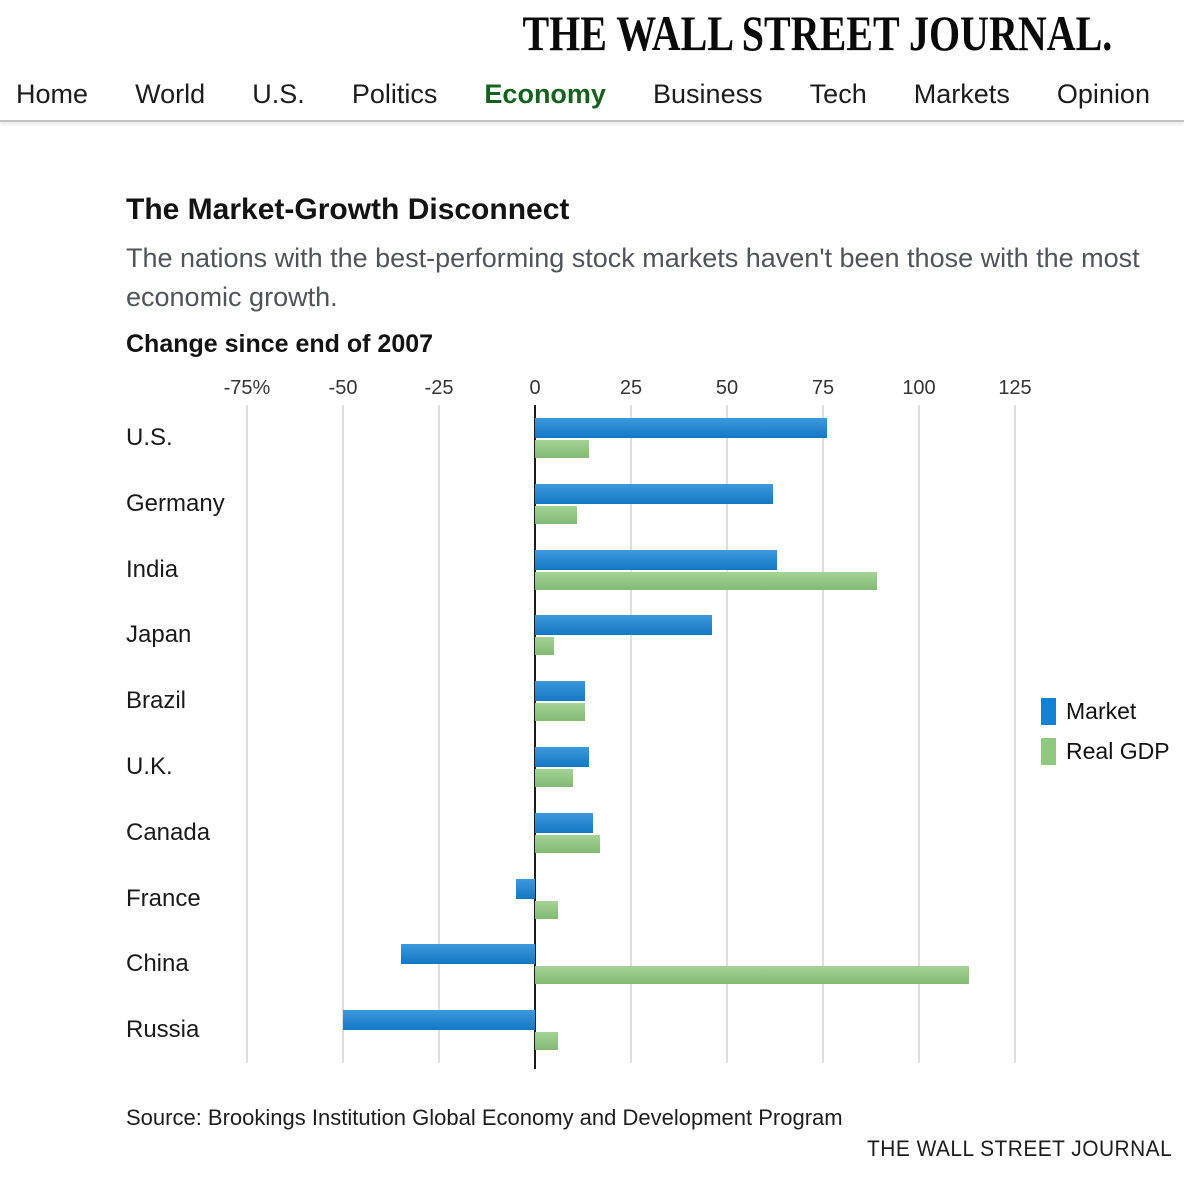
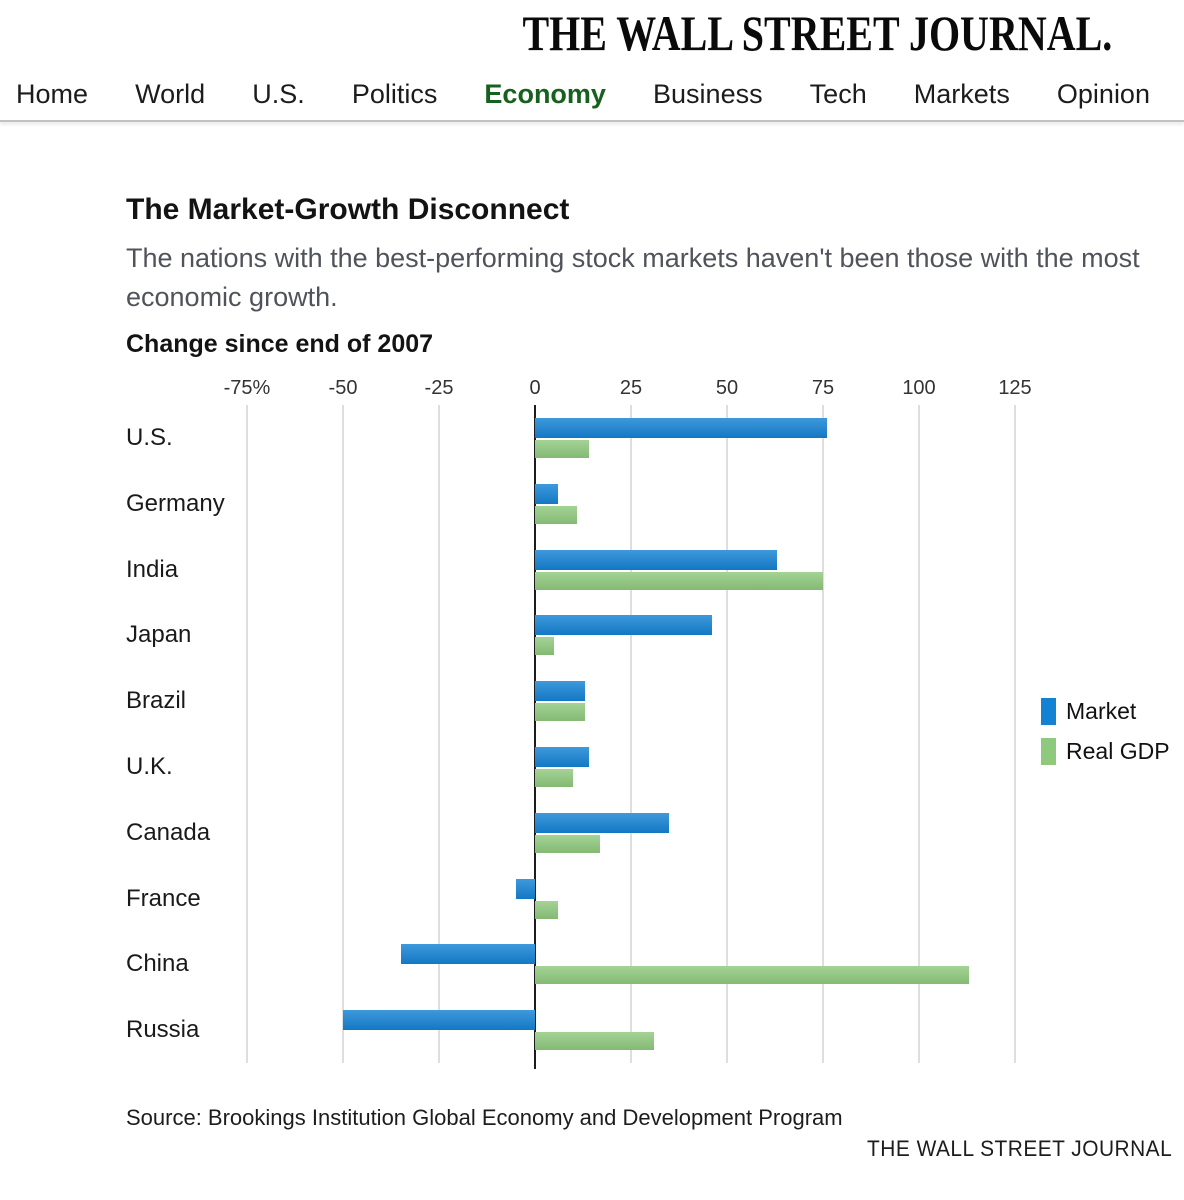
Market/Germany: 62 -> 6
Real GDP/India: 89 -> 75
Market/Canada: 15 -> 35
Real GDP/Russia: 6 -> 31
